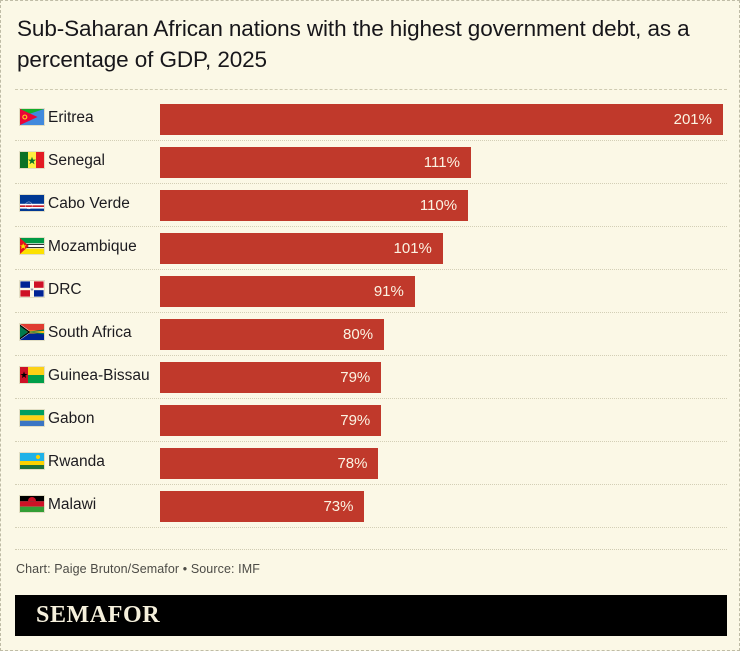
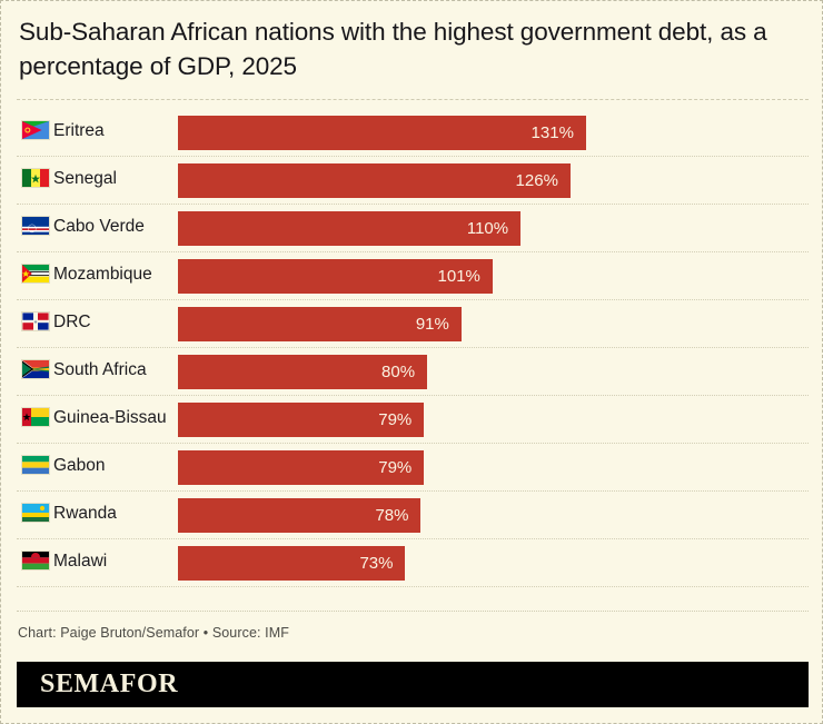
Eritrea: 201% -> 131%
Senegal: 111% -> 126%
